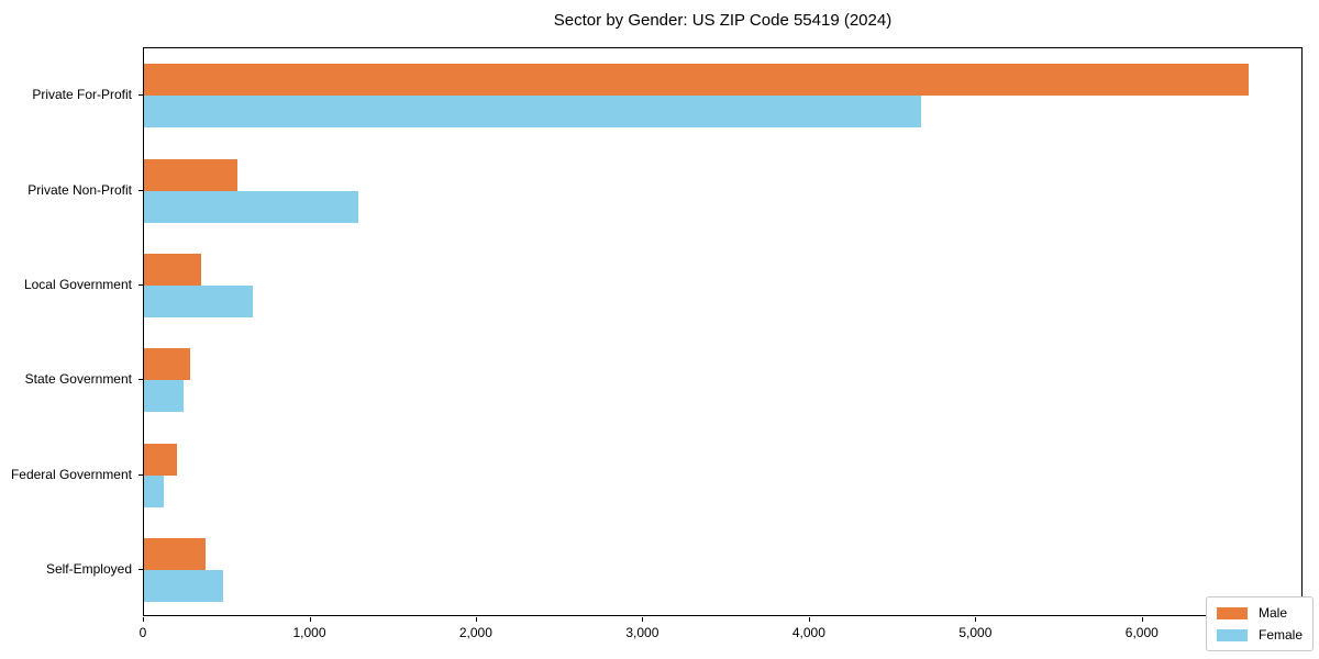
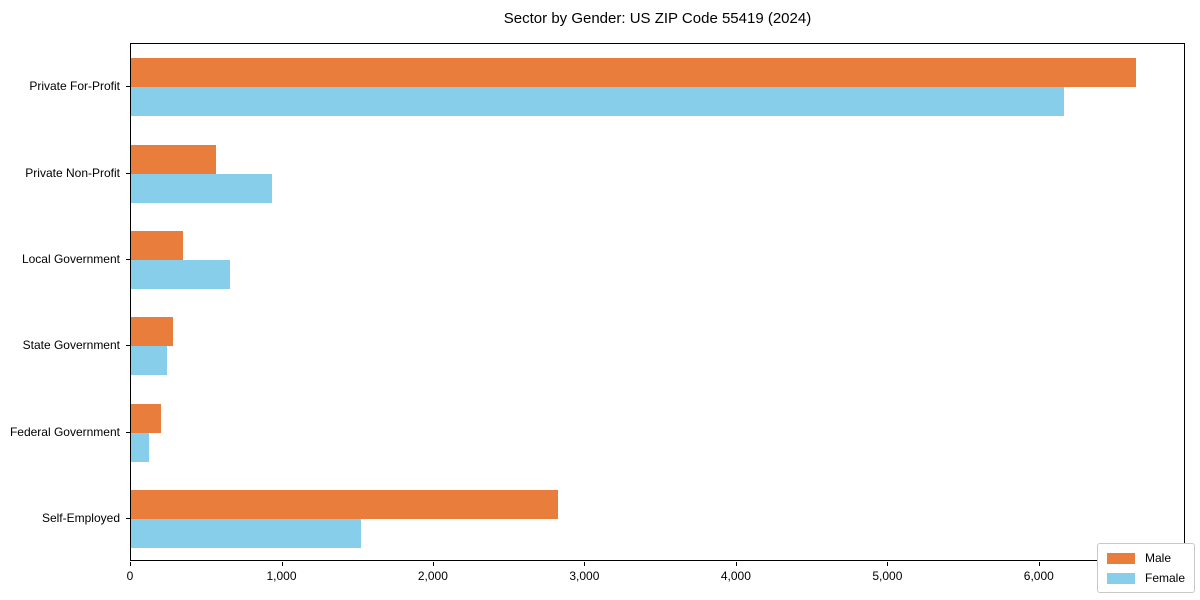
Female/Private For-Profit: 4660 -> 6160
Female/Private Non-Profit: 1280 -> 930
Male/Self-Employed: 370 -> 2820
Female/Self-Employed: 480 -> 1520
